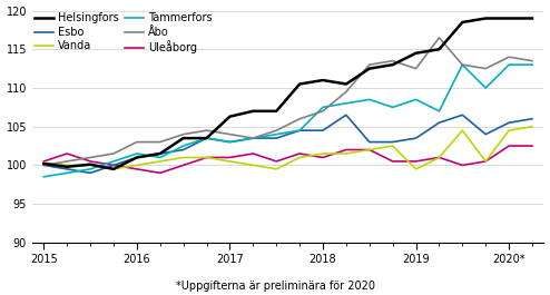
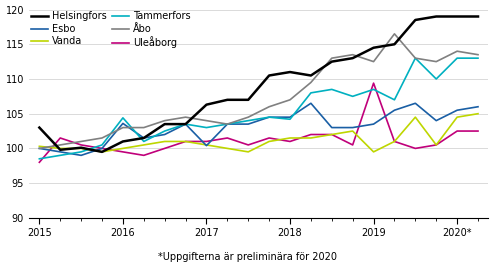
Helsingfors/2015: 100.2 -> 103.0
Uleåborg/2015: 100.5 -> 98.0
Esbo/2016: 101.0 -> 103.6
Tammerfors/2016: 101.5 -> 104.4
Esbo/2017: 103.0 -> 100.4
Tammerfors/2018: 107.5 -> 104.2
Uleåborg/2019: 100.5 -> 109.4
